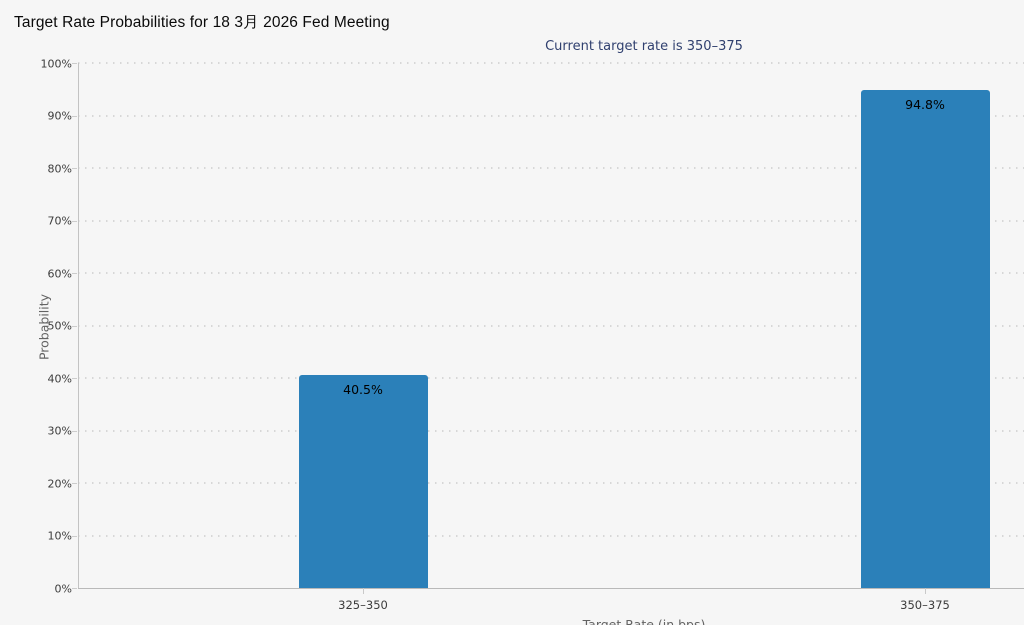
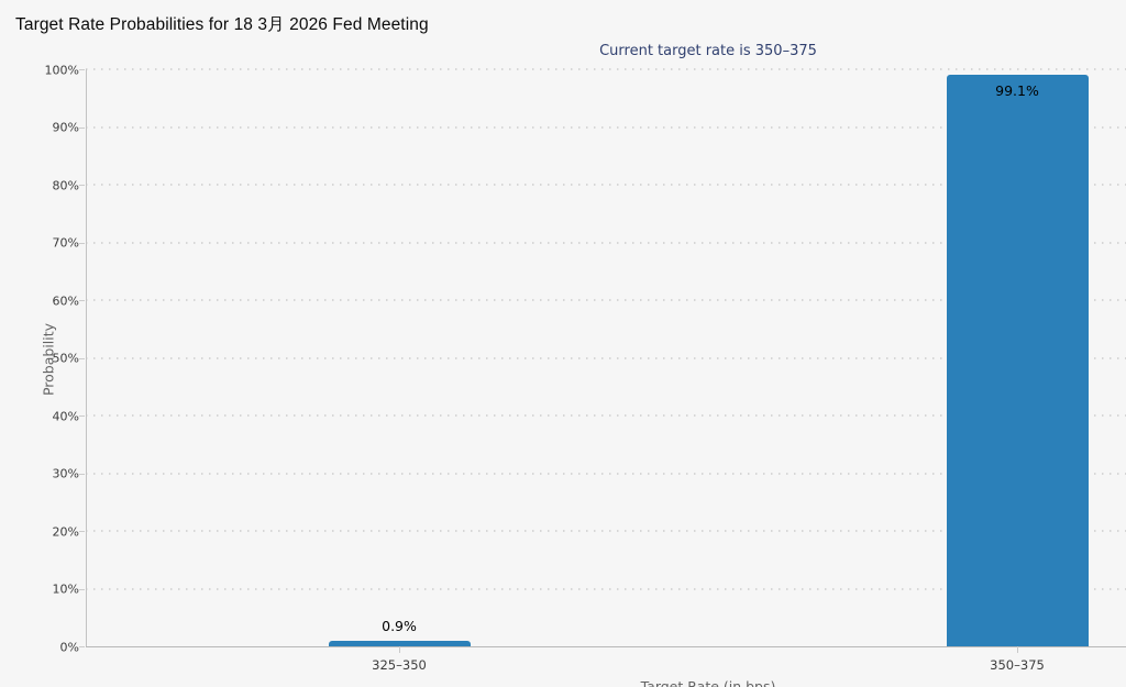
325–350: 40.5% -> 0.9%
350–375: 94.8% -> 99.1%
